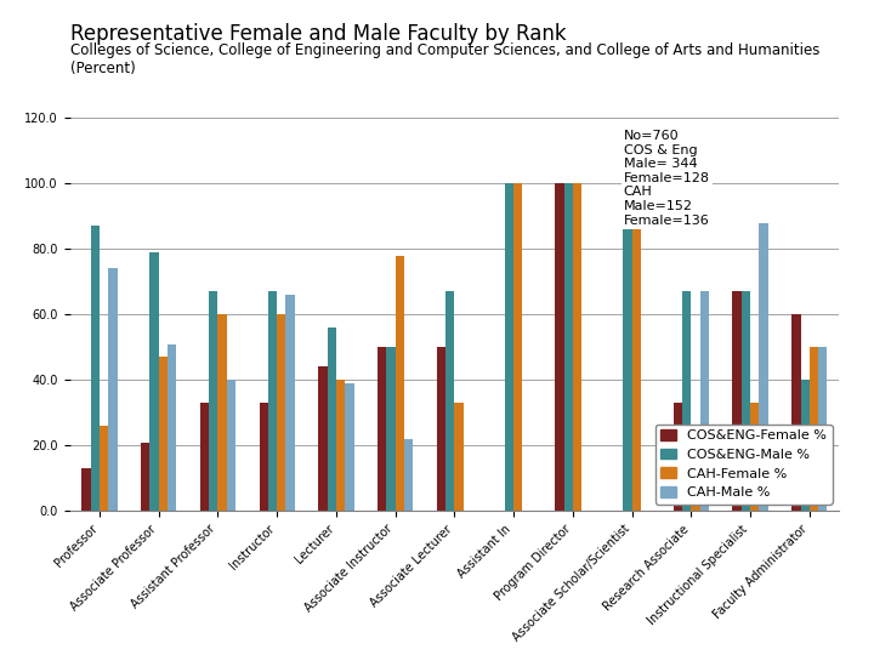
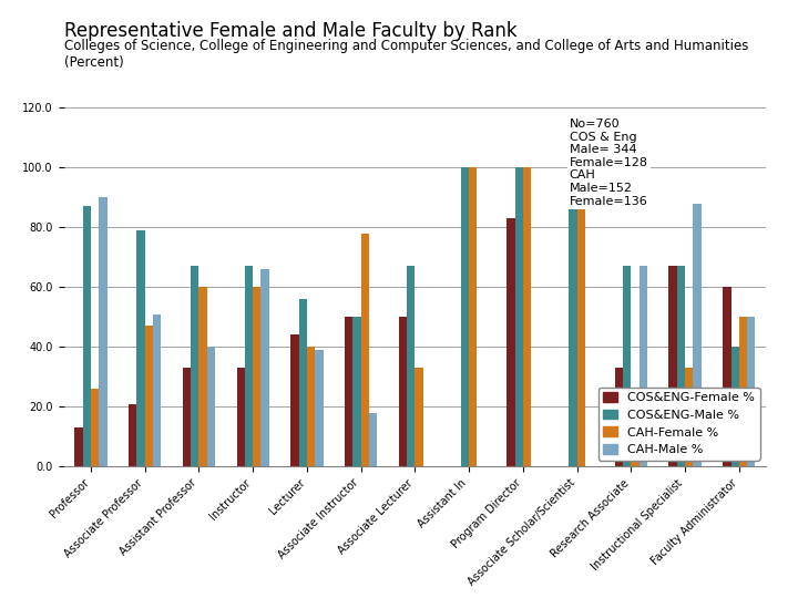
CAH-Male %/Professor: 74 -> 90
CAH-Male %/Associate Instructor: 22 -> 18
COS&ENG-Female %/Program Director: 100 -> 83
